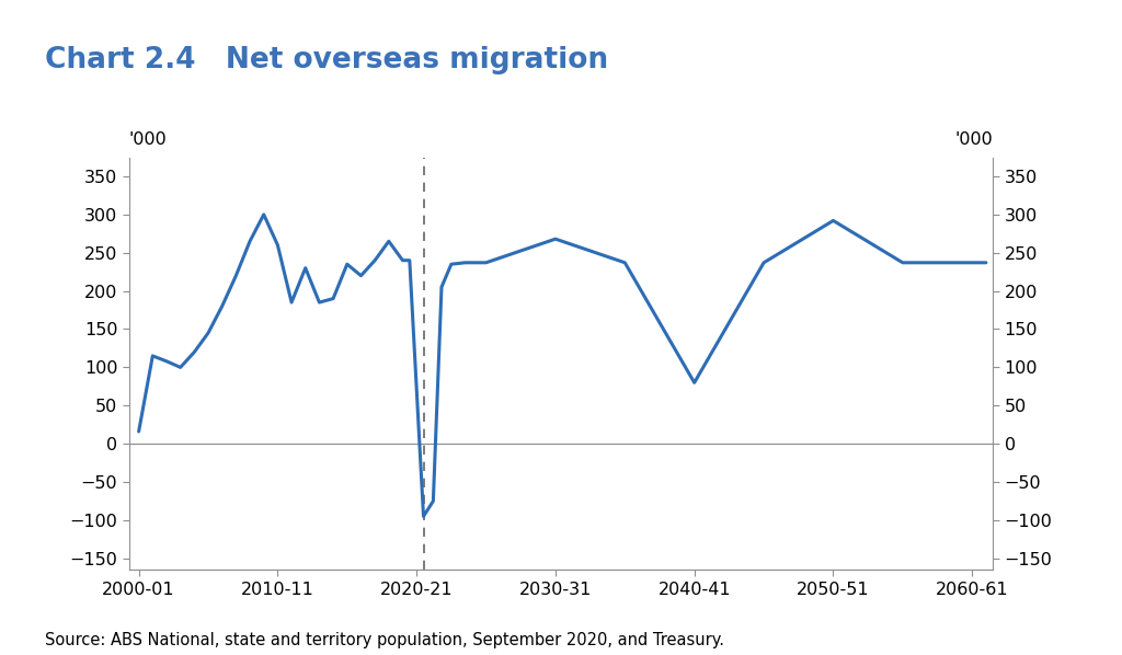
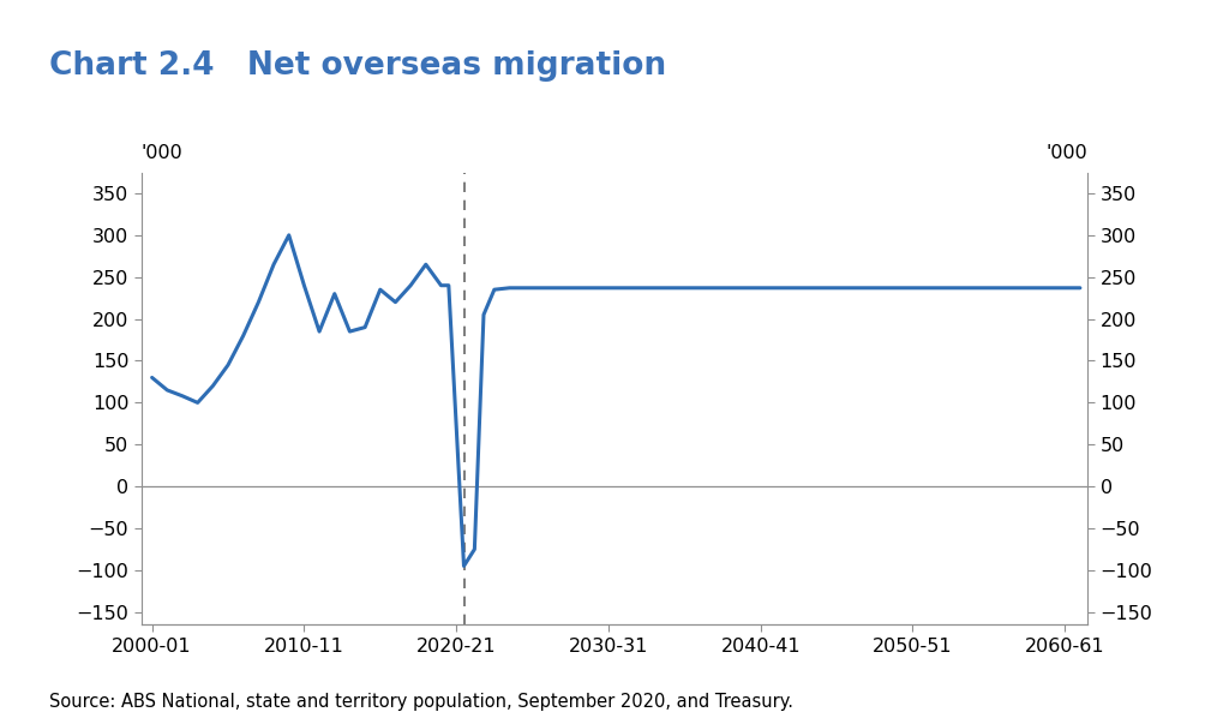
2000-01: 16 -> 130
2010-11: 260 -> 240
2030-31: 268 -> 237
2040-41: 80 -> 237
2050-51: 292 -> 237
